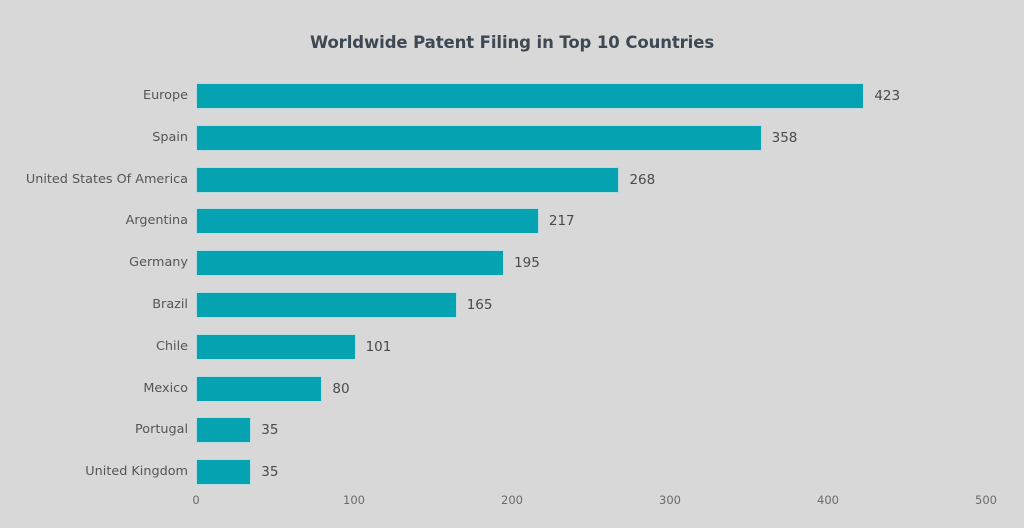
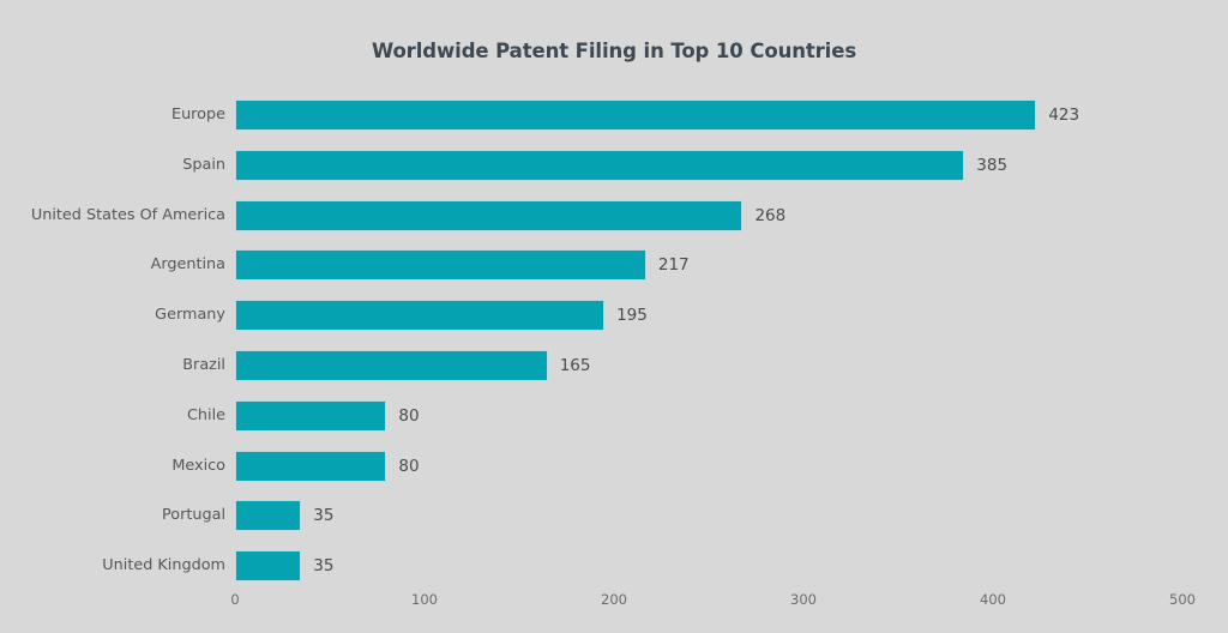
Spain: 358 -> 385
Chile: 101 -> 80
